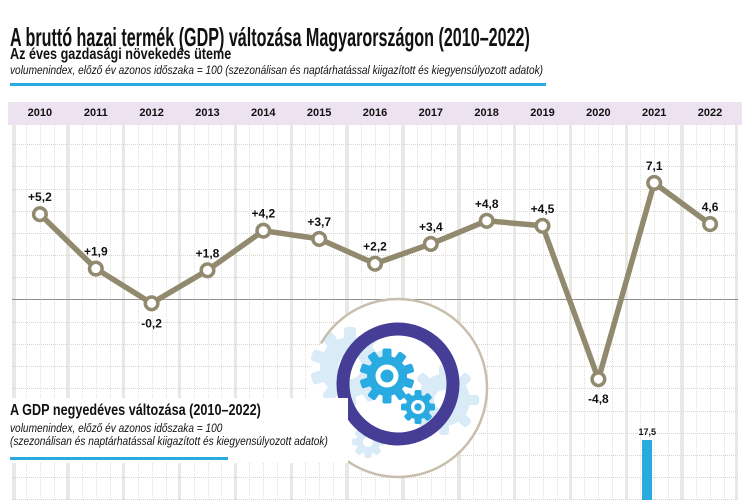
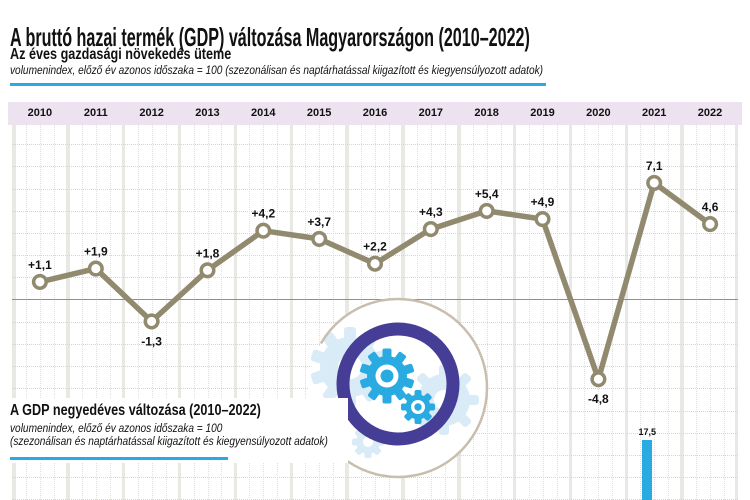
Az éves gazdasági növekedés üteme/2010: +5,2 -> +1,1
Az éves gazdasági növekedés üteme/2012: -0,2 -> -1,3
Az éves gazdasági növekedés üteme/2017: +3,4 -> +4,3
Az éves gazdasági növekedés üteme/2018: +4,8 -> +5,4
Az éves gazdasági növekedés üteme/2019: +4,5 -> +4,9
